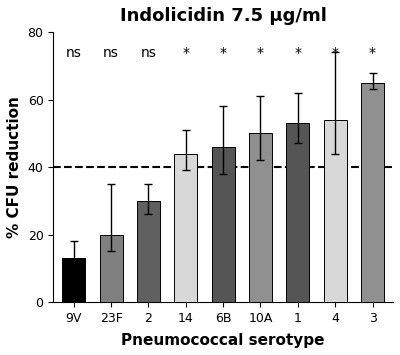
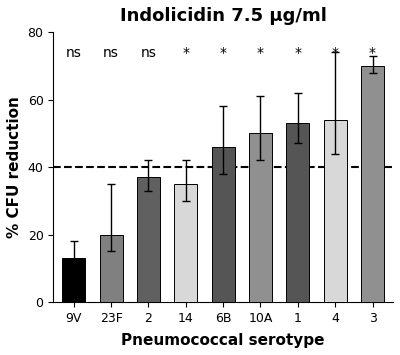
2: 30 -> 37
14: 44 -> 35
3: 65 -> 70
